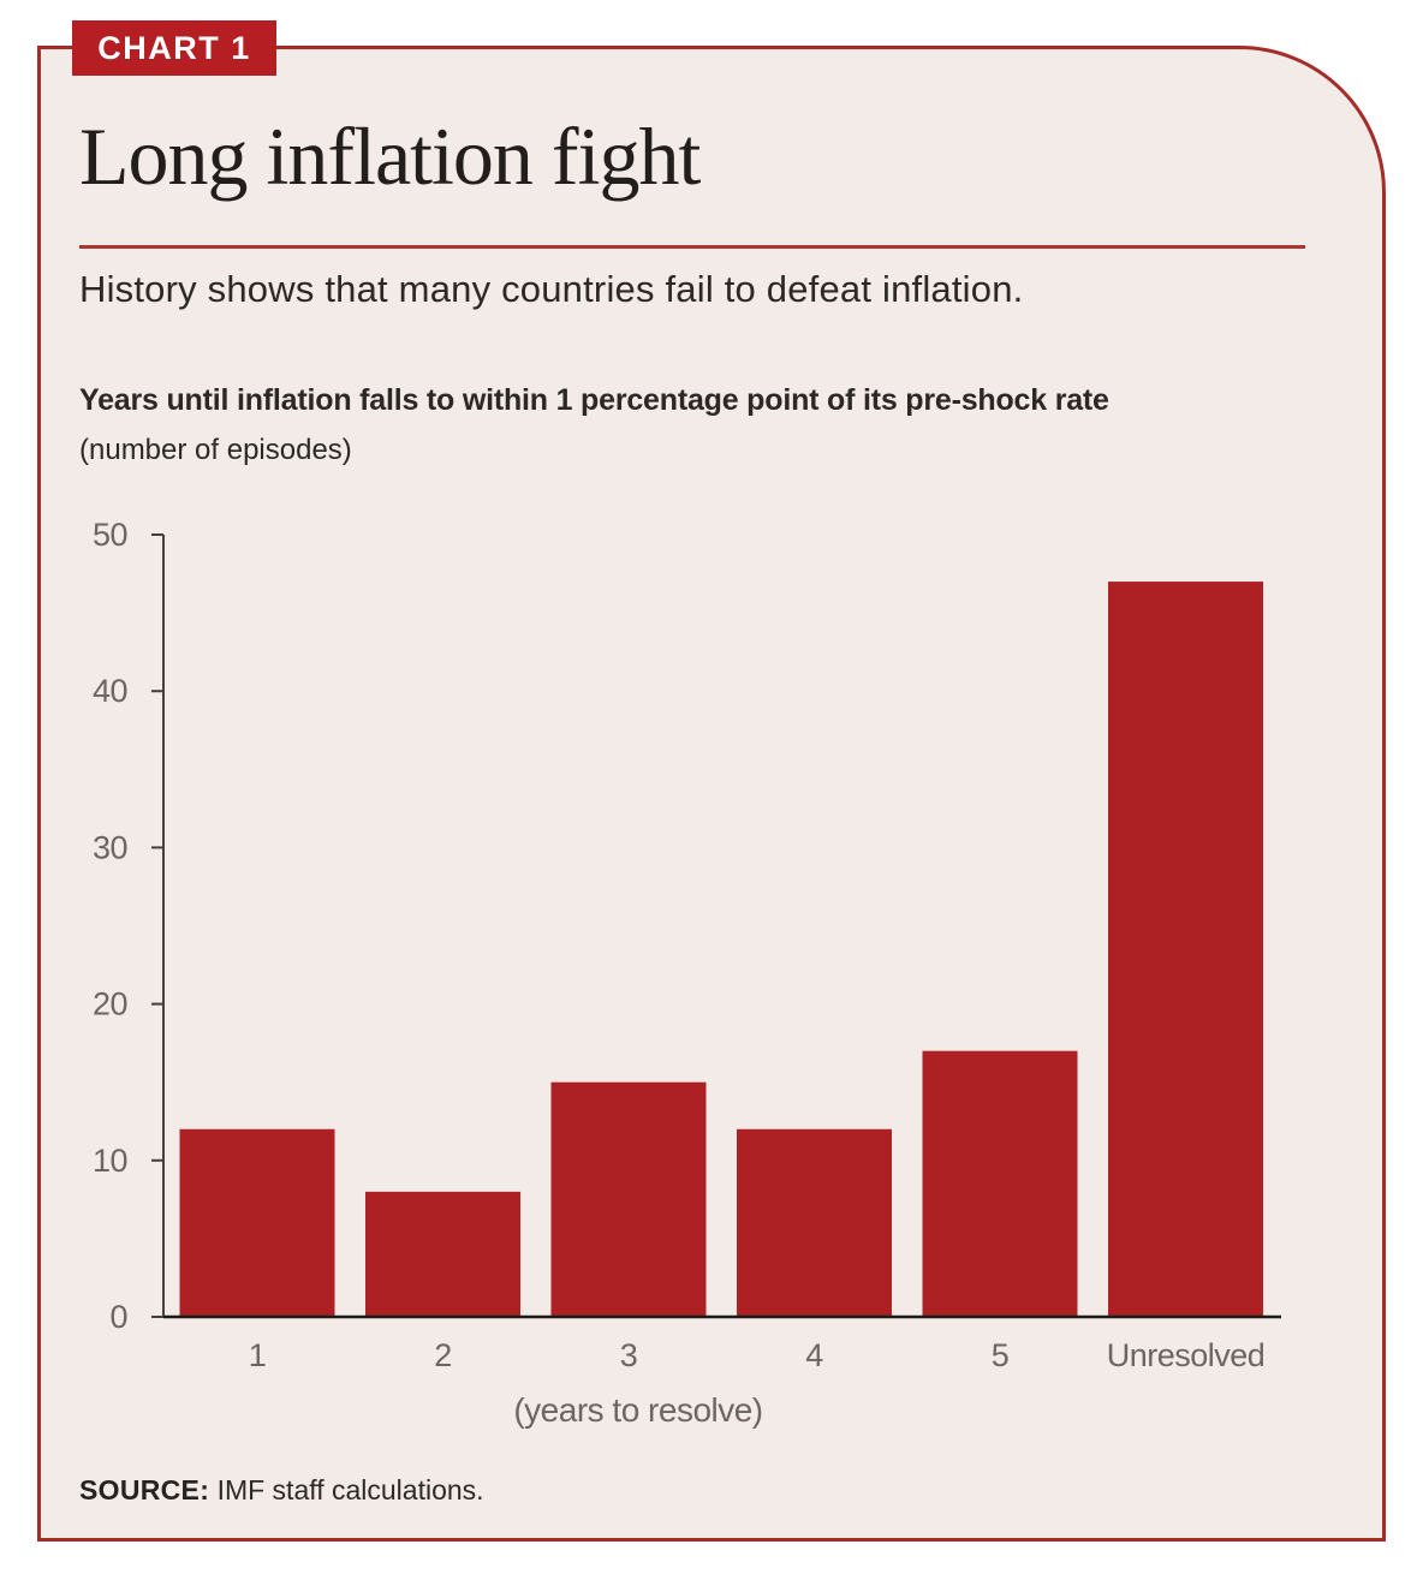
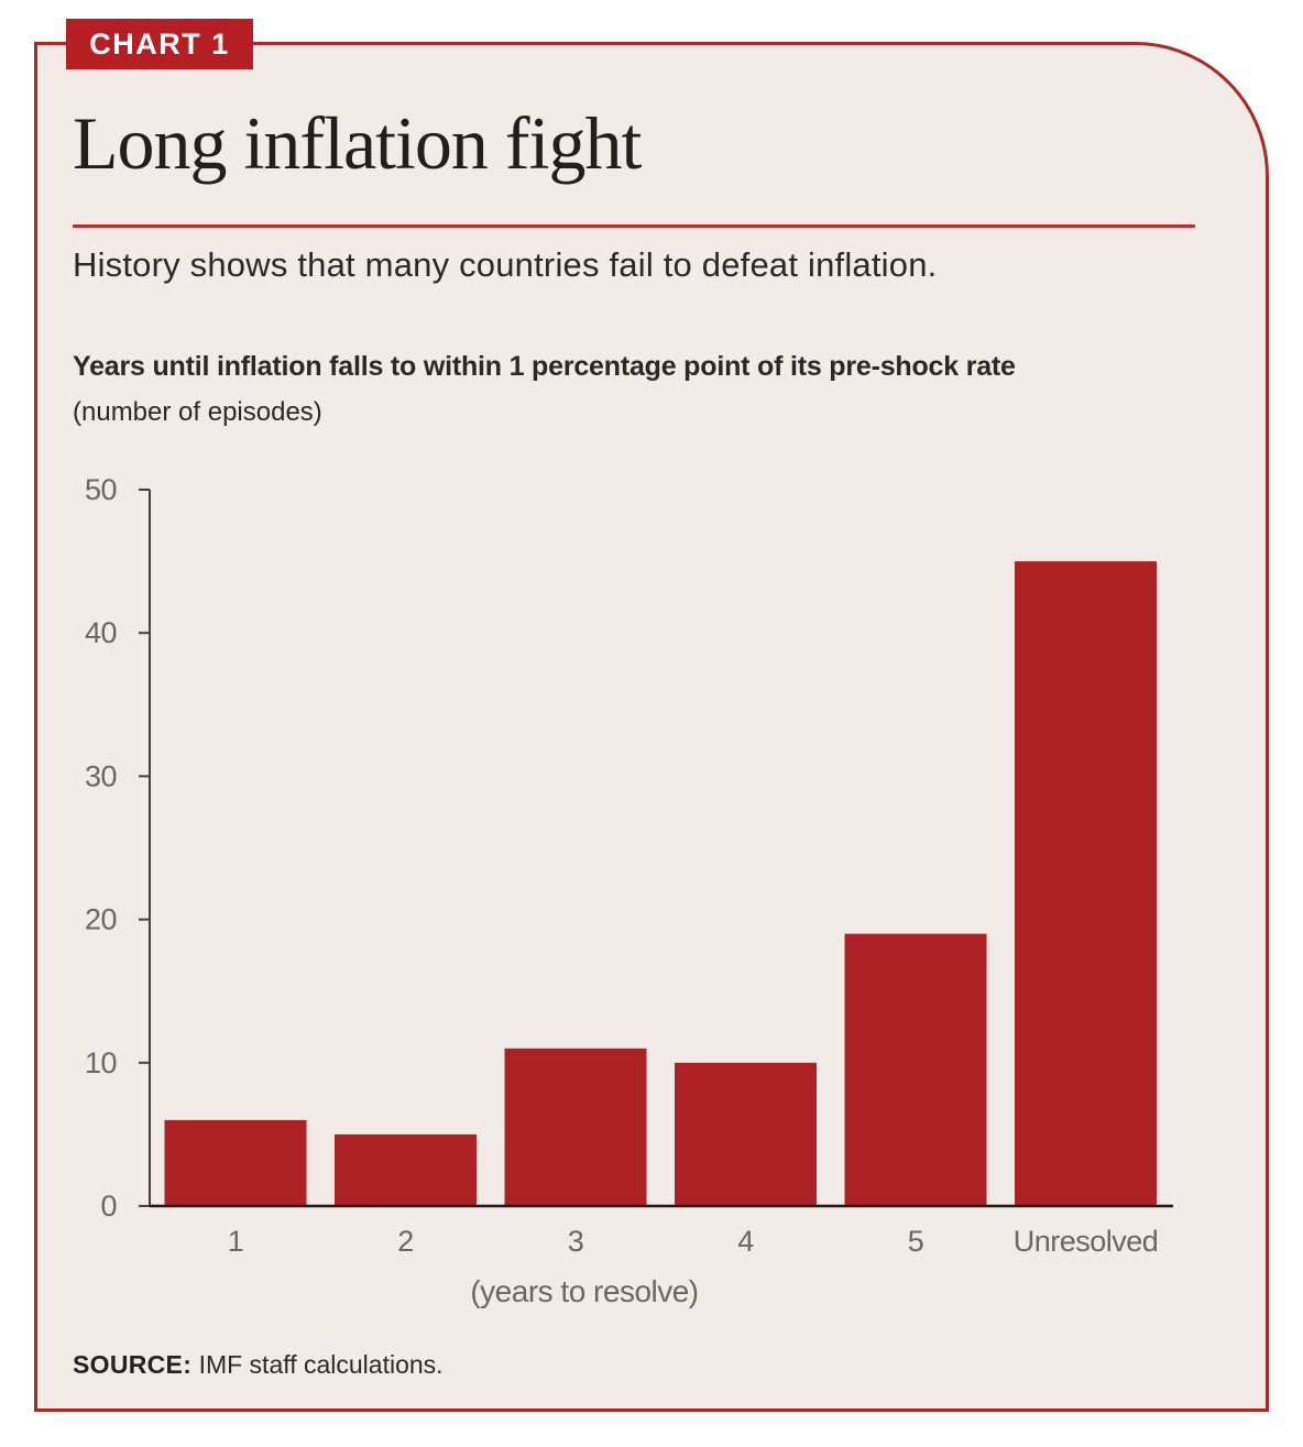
1: 12 -> 6
2: 8 -> 5
3: 15 -> 11
4: 12 -> 10
5: 17 -> 19
Unresolved: 47 -> 45
